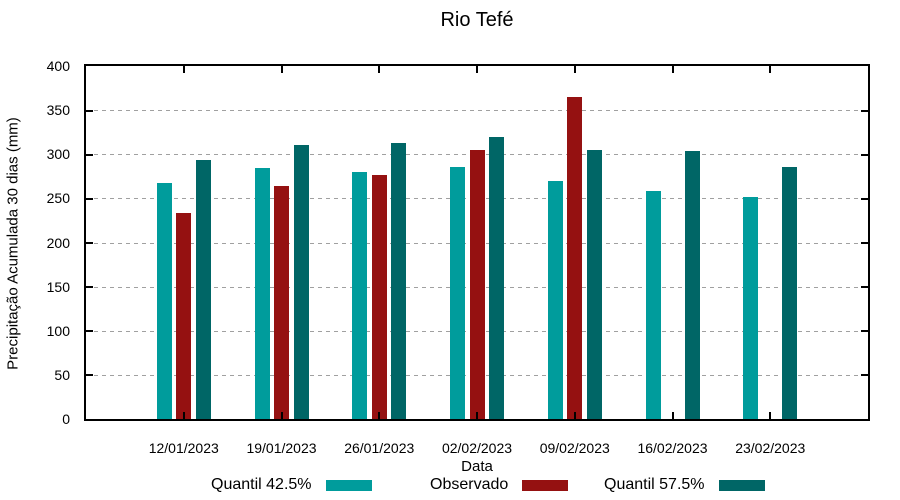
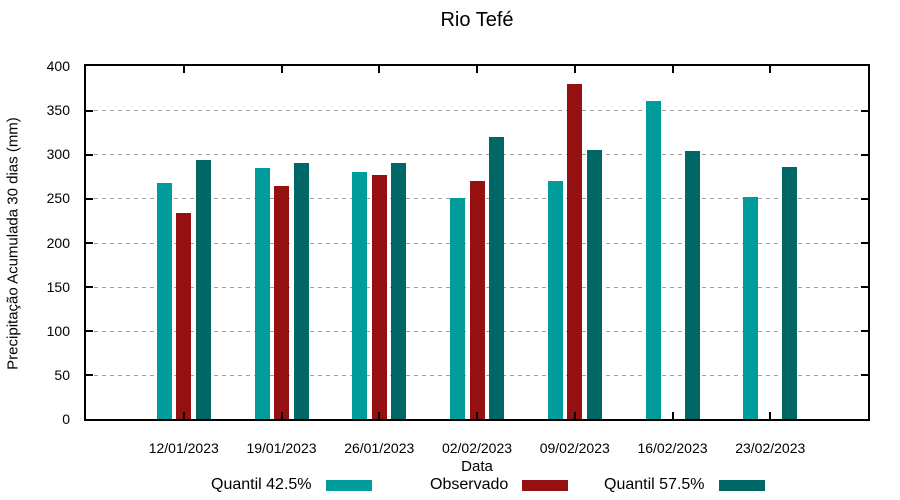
Quantil 57.5%/19/01/2023: 310 -> 290
Quantil 57.5%/26/01/2023: 310 -> 290
Quantil 42.5%/02/02/2023: 290 -> 250
Observado/02/02/2023: 300 -> 270
Observado/09/02/2023: 360 -> 380
Quantil 42.5%/16/02/2023: 260 -> 360
